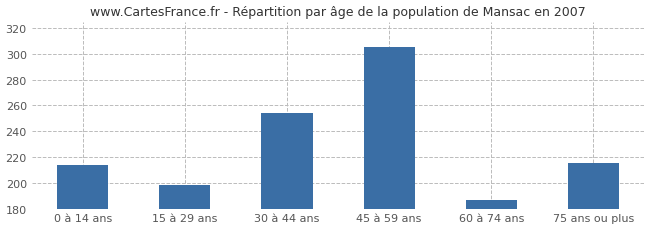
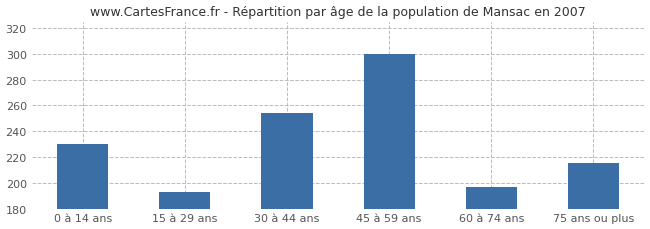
0 à 14 ans: 214 -> 230
15 à 29 ans: 198 -> 193
45 à 59 ans: 305 -> 300
60 à 74 ans: 187 -> 197
